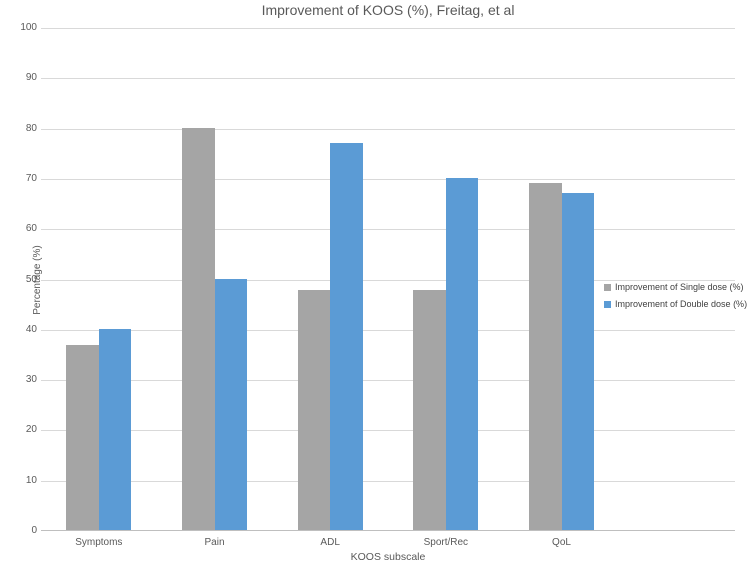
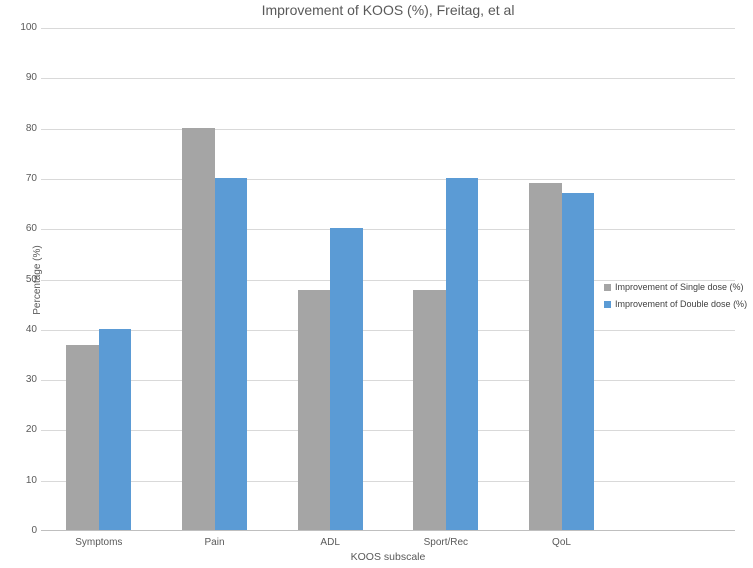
Improvement of Double dose (%)/Pain: 50 -> 70
Improvement of Double dose (%)/ADL: 77 -> 60
